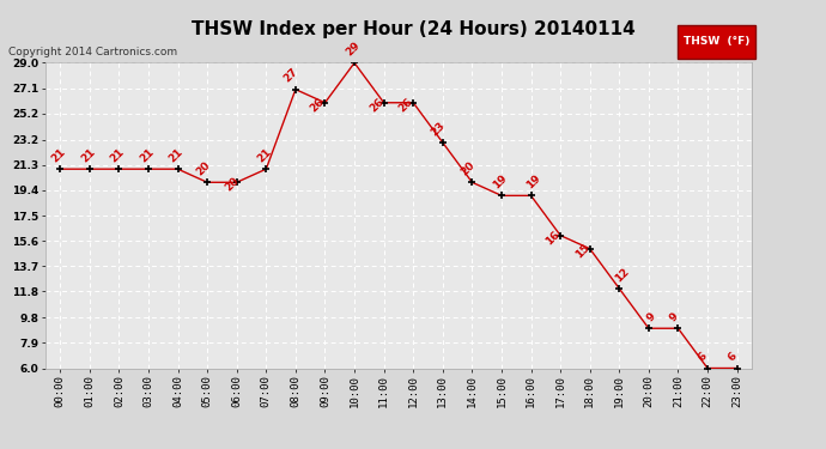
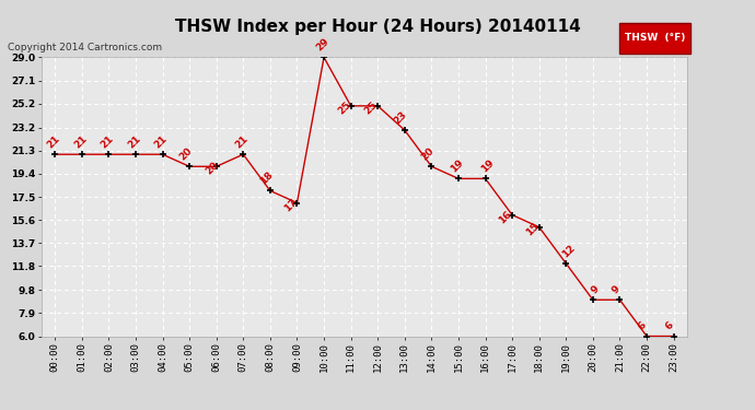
08:00: 27 -> 18
09:00: 26 -> 17
11:00: 26 -> 25
12:00: 26 -> 25
